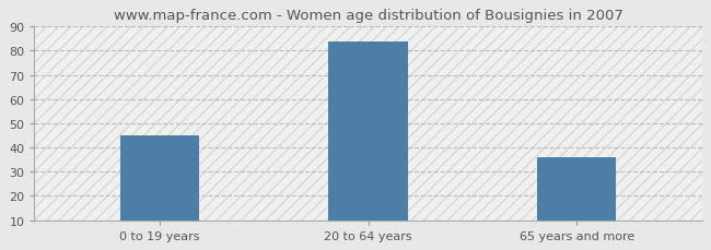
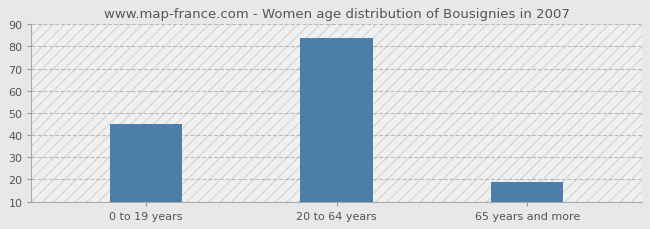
65 years and more: 36 -> 19
